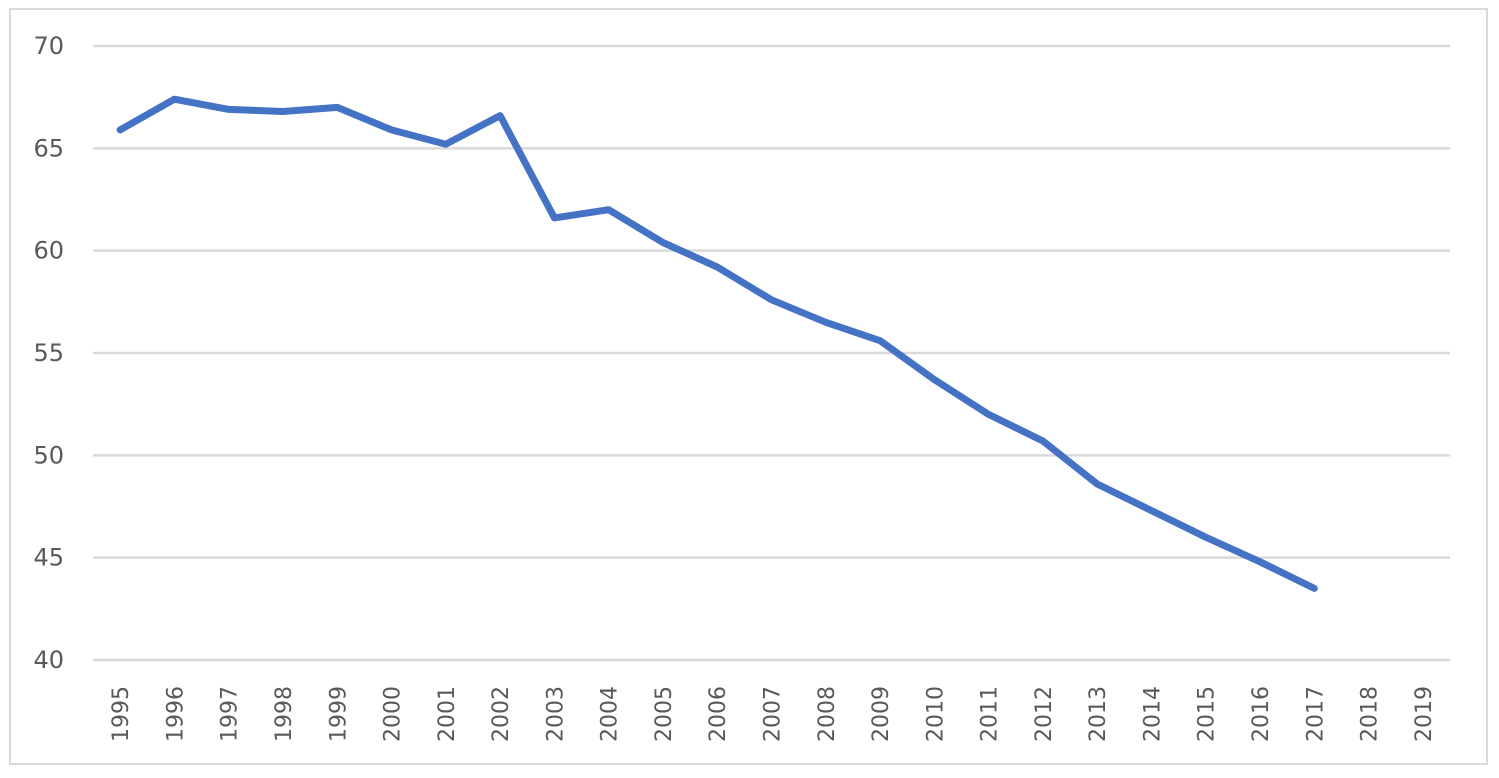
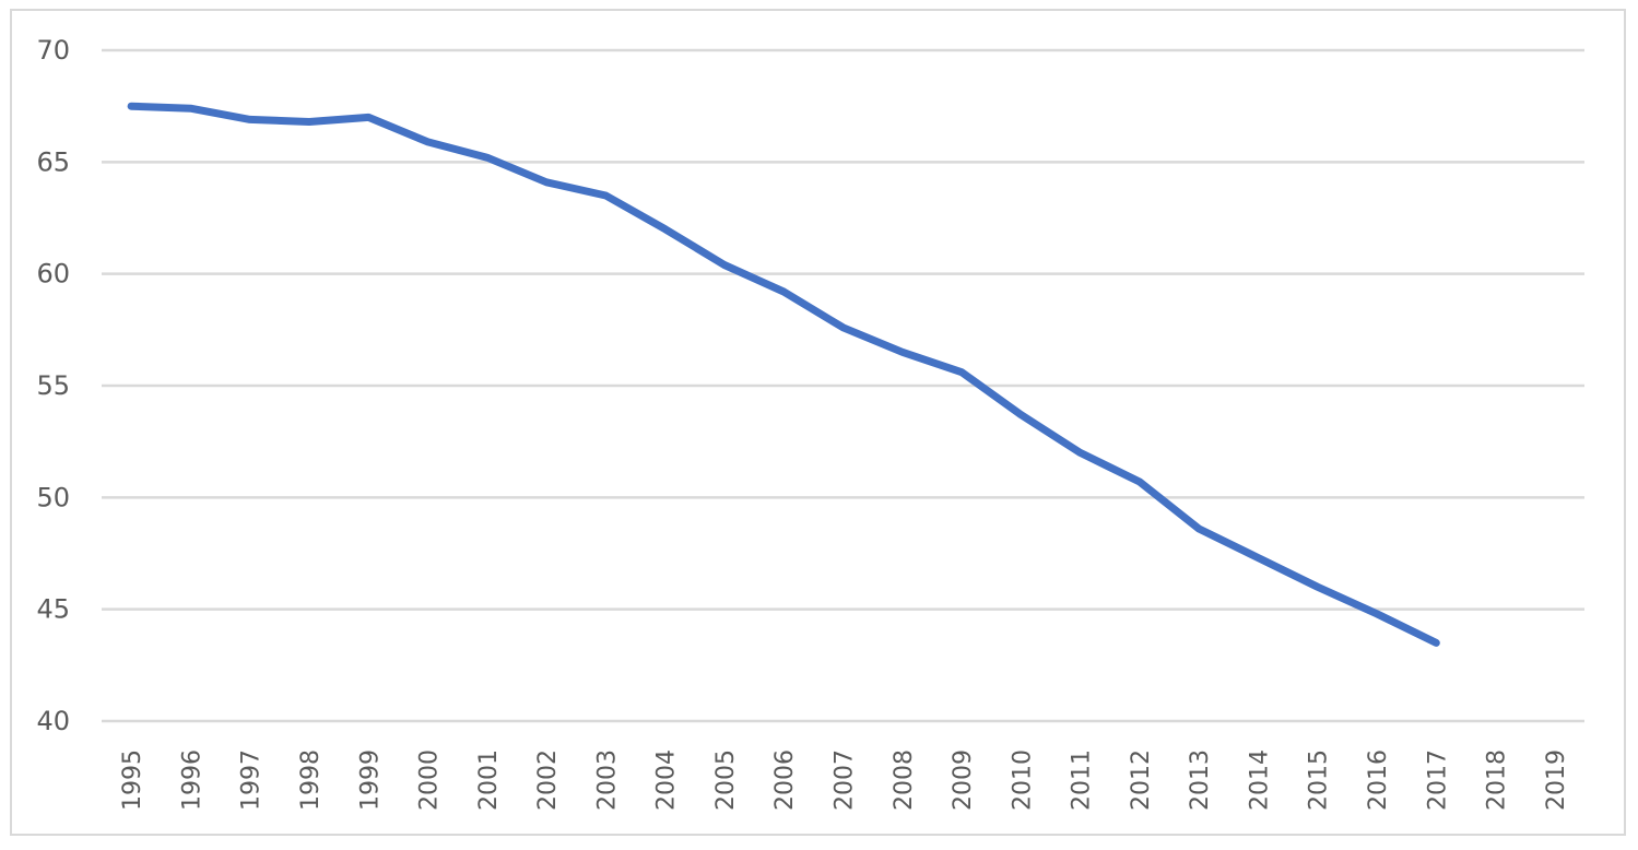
1995: 65.9 -> 67.5
2002: 66.6 -> 64.1
2003: 61.6 -> 63.5
